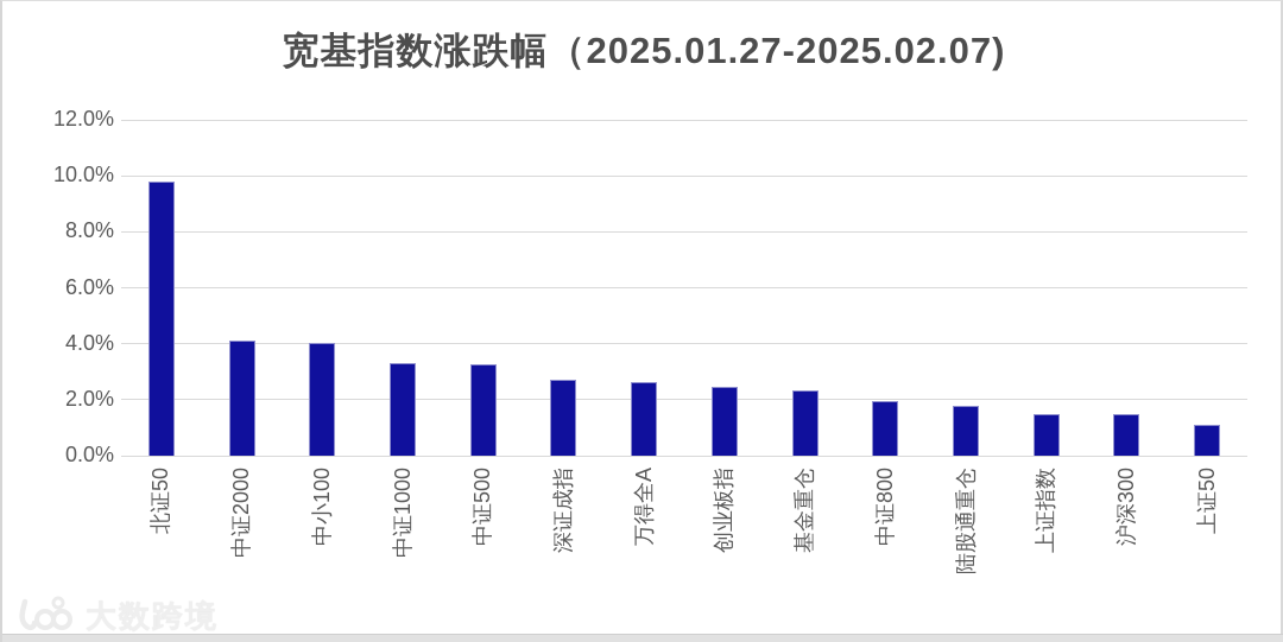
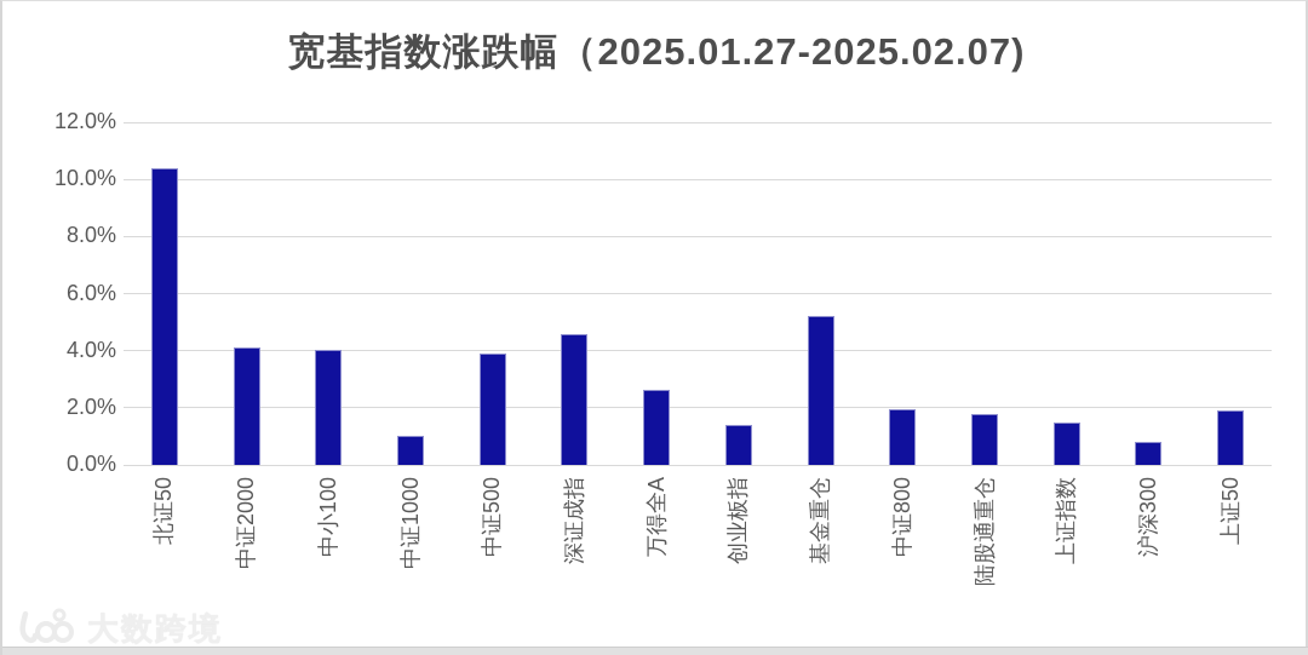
北证50: 9.8% -> 10.4%
中证1000: 3.3% -> 1.0%
中证500: 3.2% -> 3.9%
深证成指: 2.7% -> 4.6%
创业板指: 2.5% -> 1.4%
基金重仓: 2.4% -> 5.2%
沪深300: 1.5% -> 0.8%
上证50: 1.1% -> 1.9%
